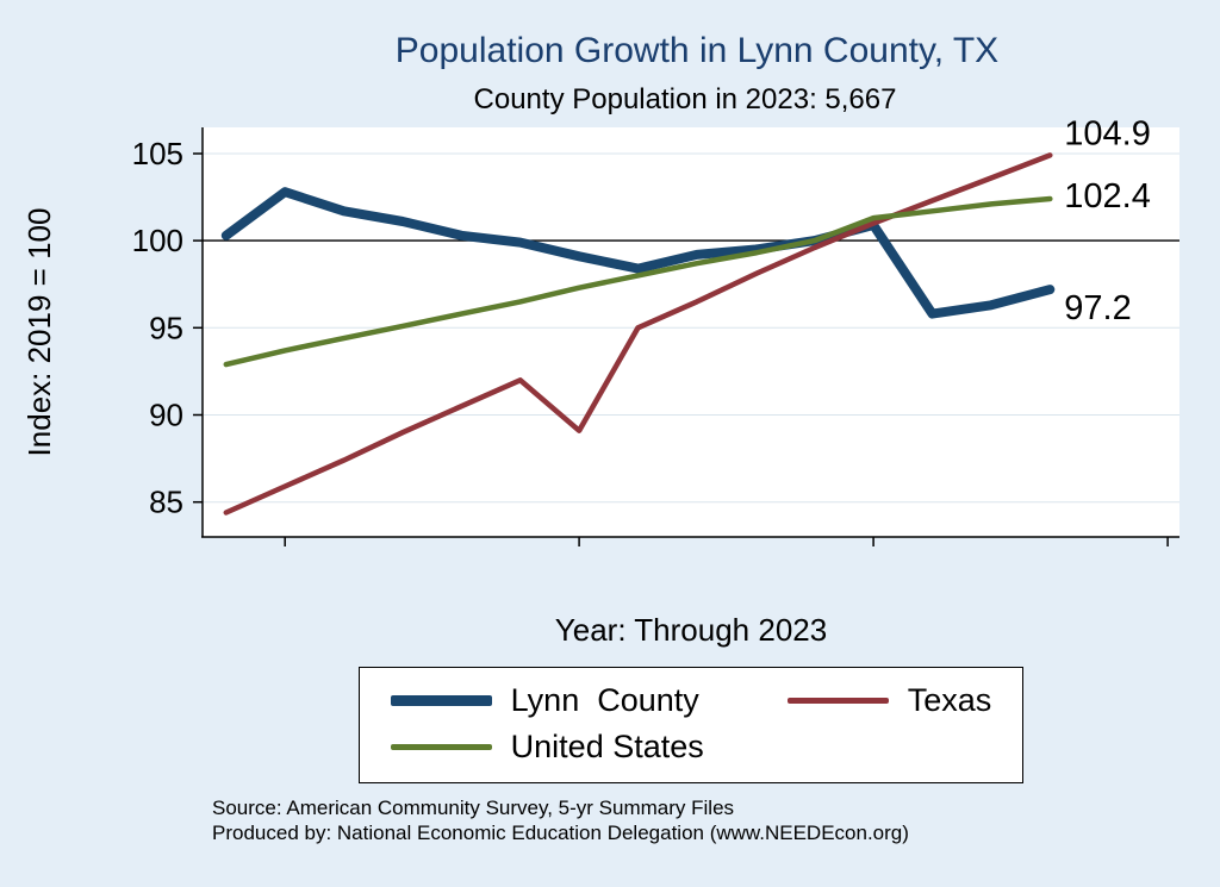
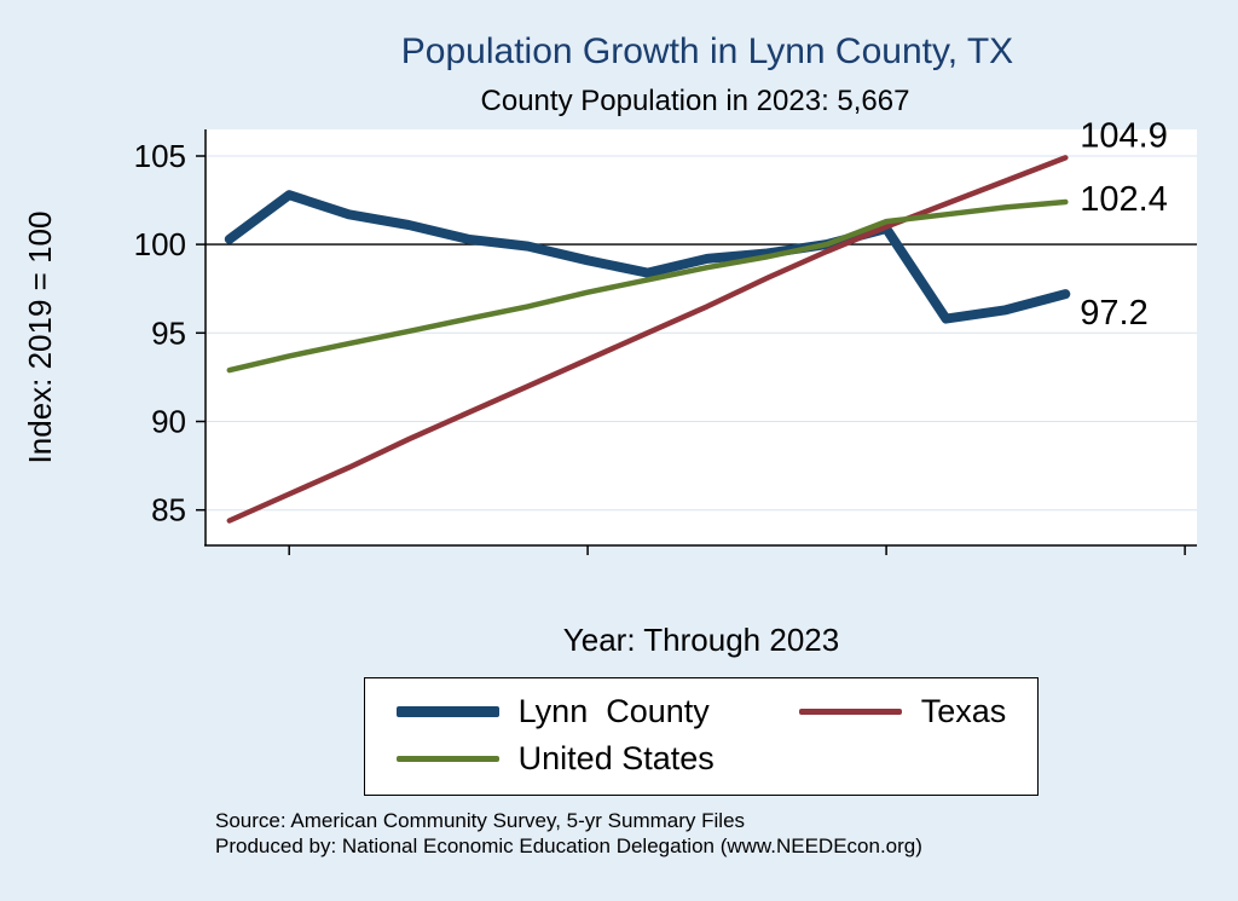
Texas/2015: 89.1 -> 93.5
